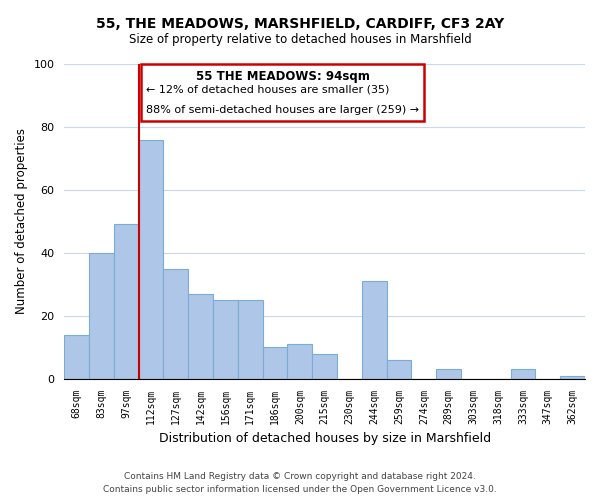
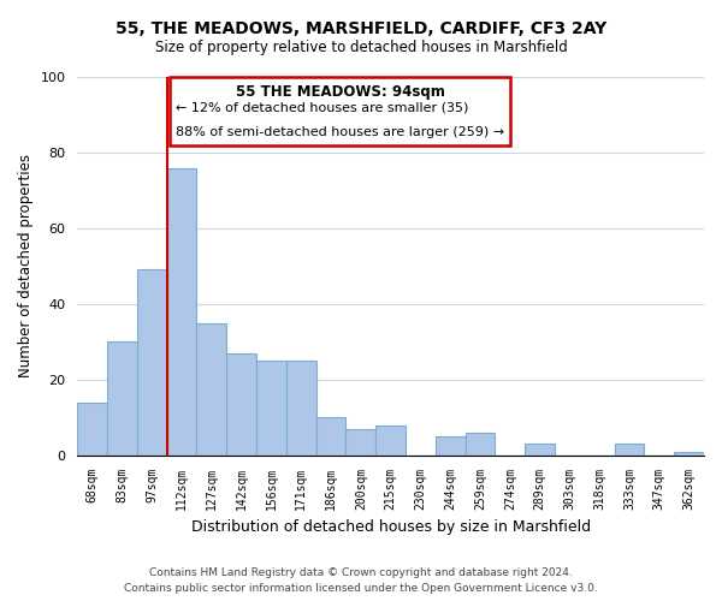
83sqm: 40 -> 30
200sqm: 11 -> 7
244sqm: 31 -> 5
